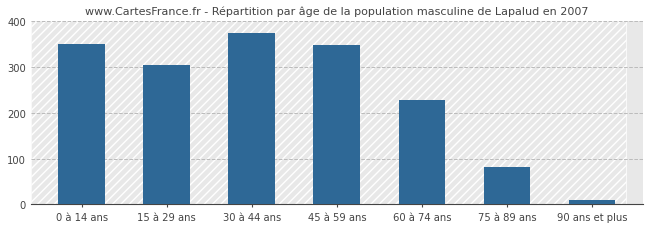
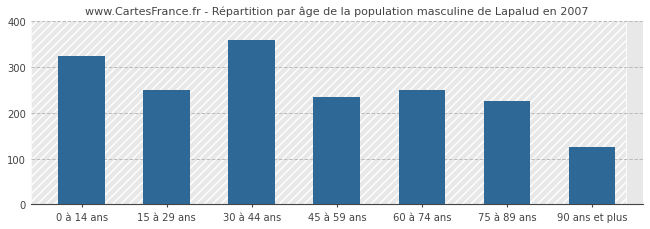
0 à 14 ans: 350 -> 325
15 à 29 ans: 305 -> 250
30 à 44 ans: 375 -> 360
45 à 59 ans: 348 -> 235
60 à 74 ans: 228 -> 250
75 à 89 ans: 82 -> 225
90 ans et plus: 10 -> 125
